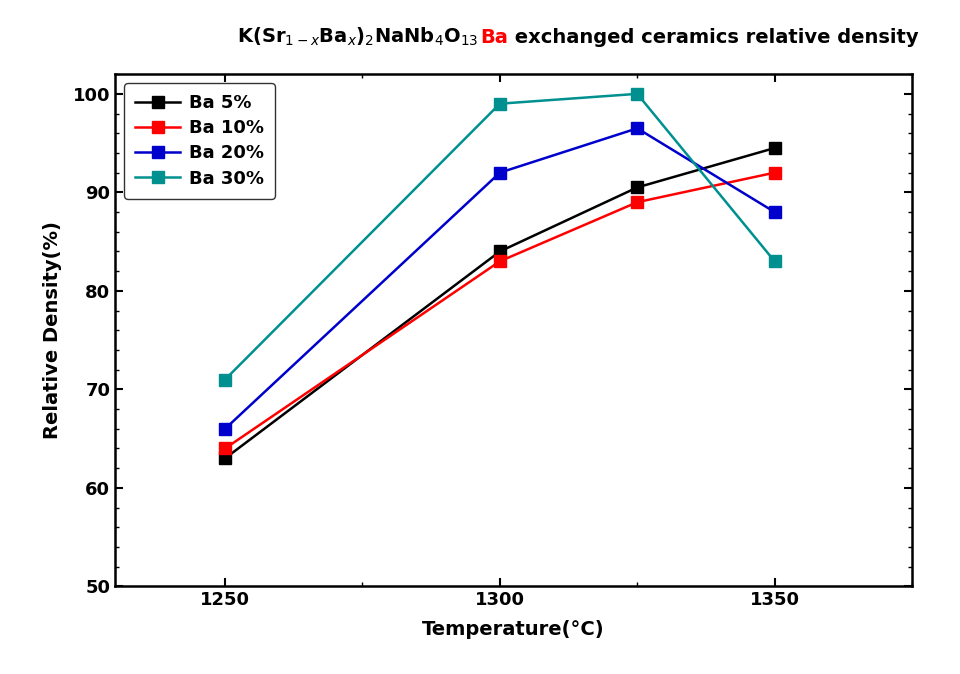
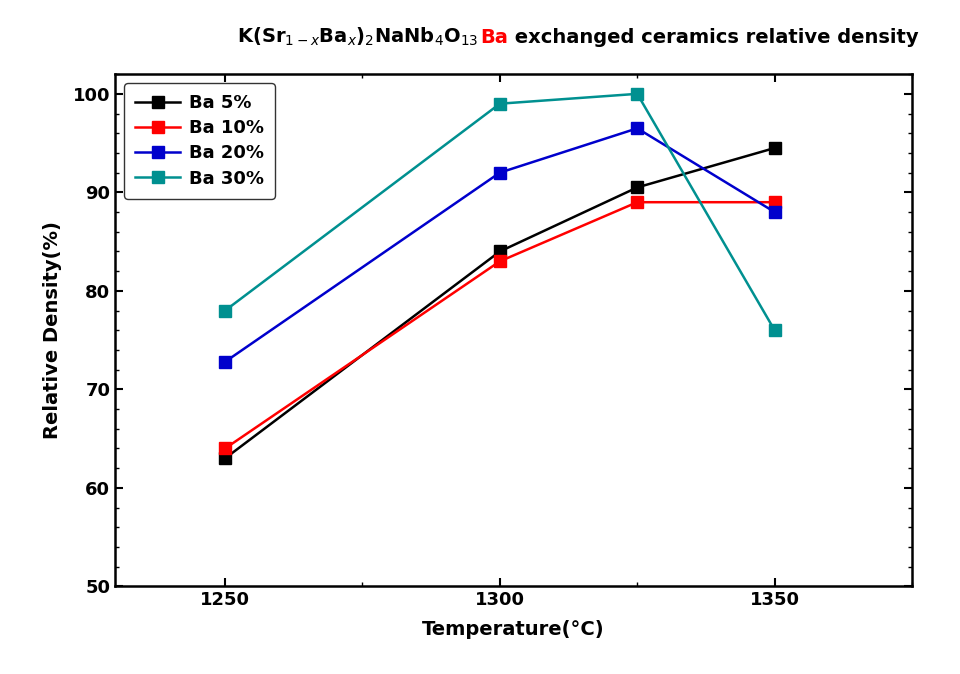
Ba 20%/1250: 66.0 -> 72.8
Ba 30%/1250: 71 -> 78
Ba 10%/1350: 92 -> 89
Ba 30%/1350: 83 -> 76
